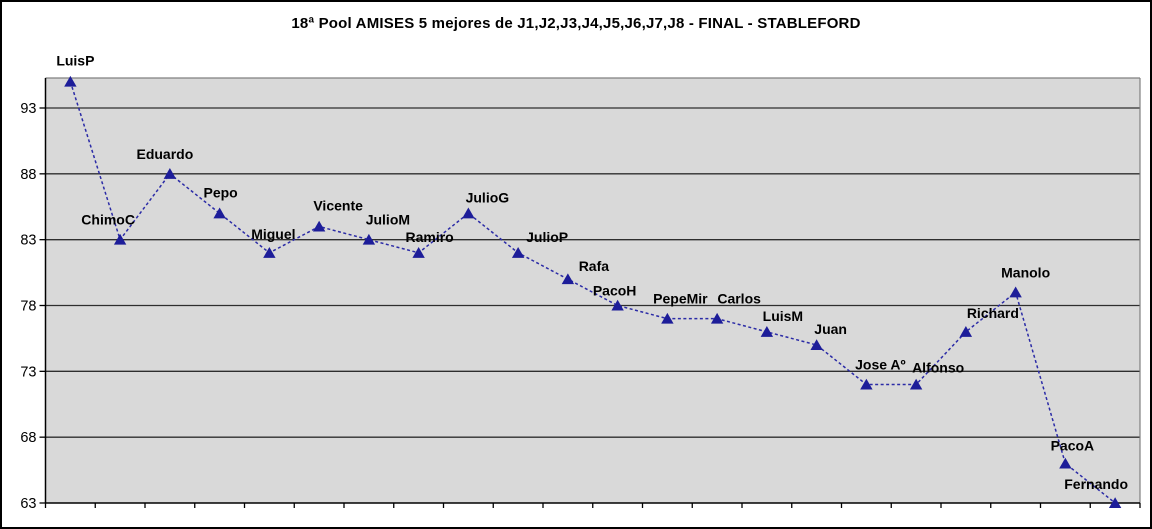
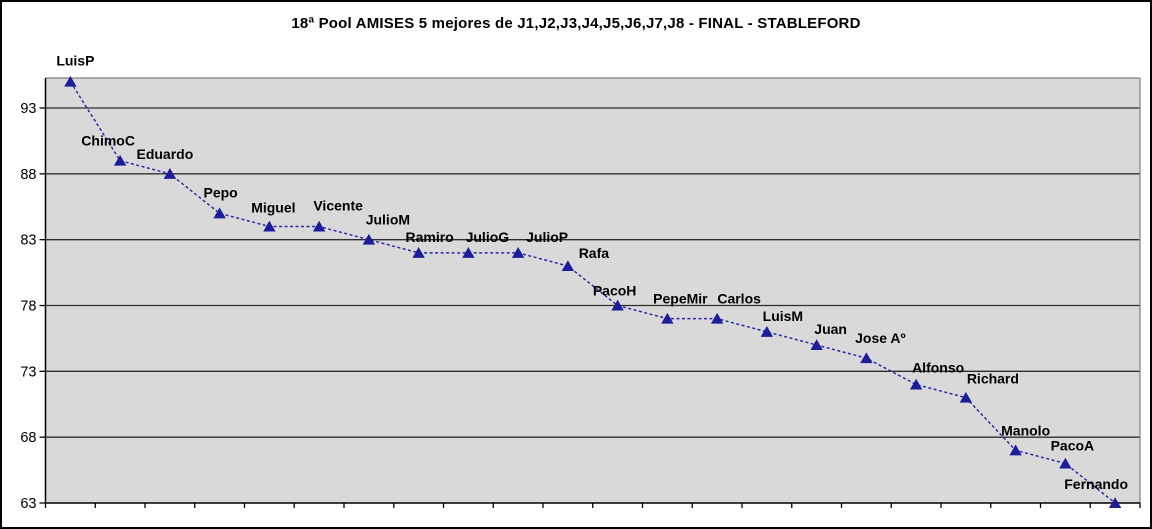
ChimoC: 83 -> 89
Miguel: 82 -> 84
JulioG: 85 -> 82
Rafa: 80 -> 81
Jose Aº: 72 -> 74
Richard: 76 -> 71
Manolo: 79 -> 67
